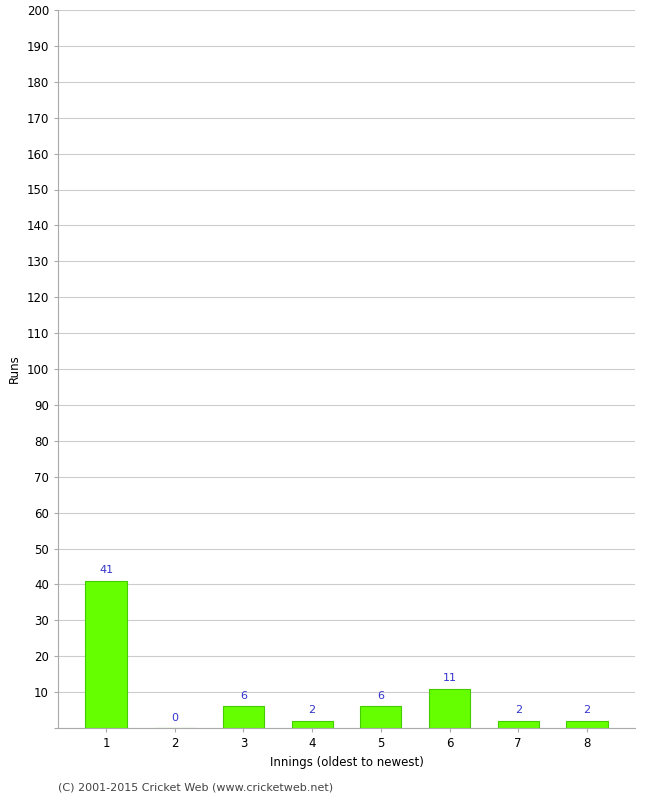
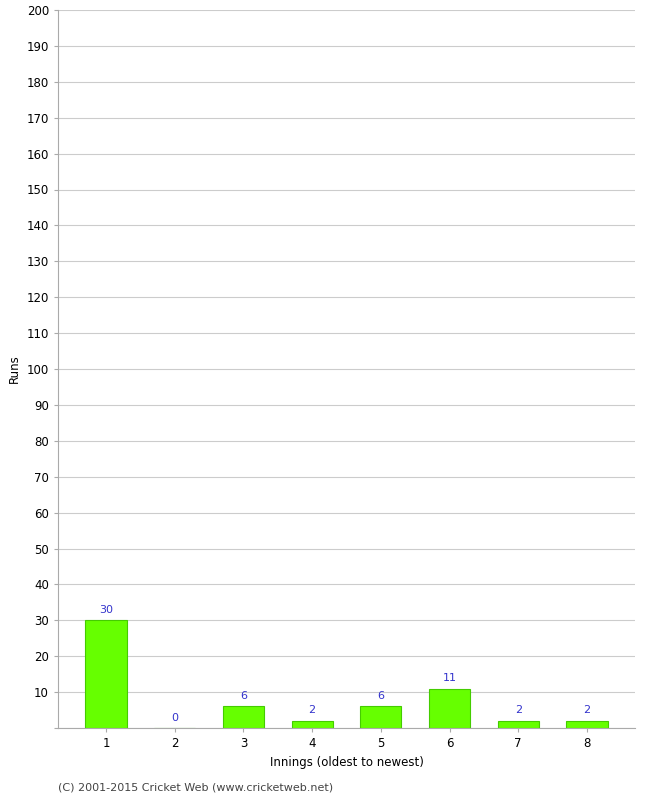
1: 41 -> 30
